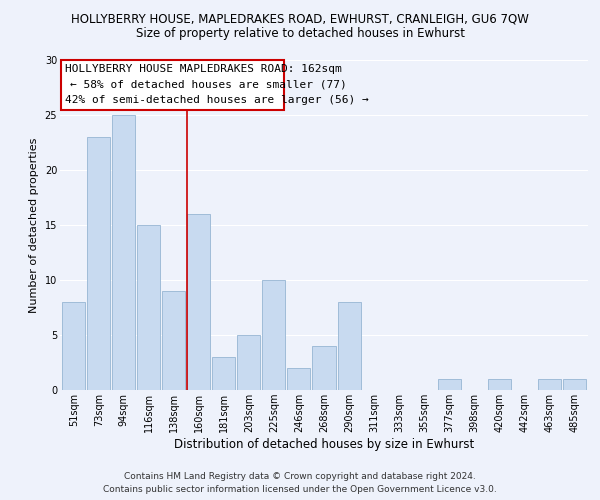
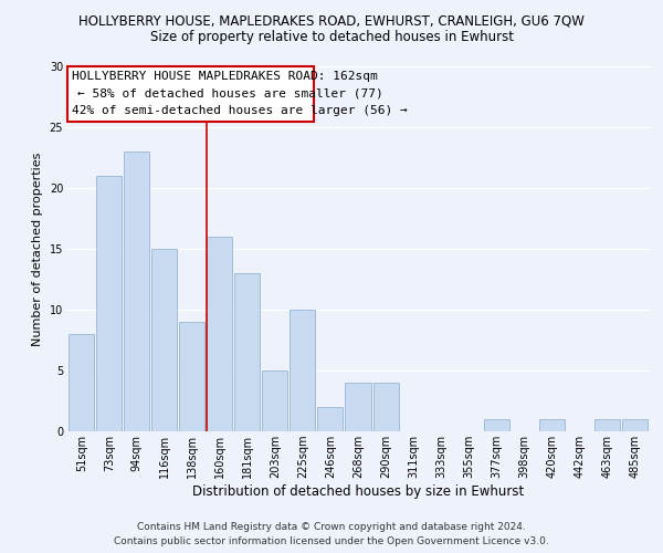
73sqm: 23 -> 21
94sqm: 25 -> 23
181sqm: 3 -> 13
290sqm: 8 -> 4
